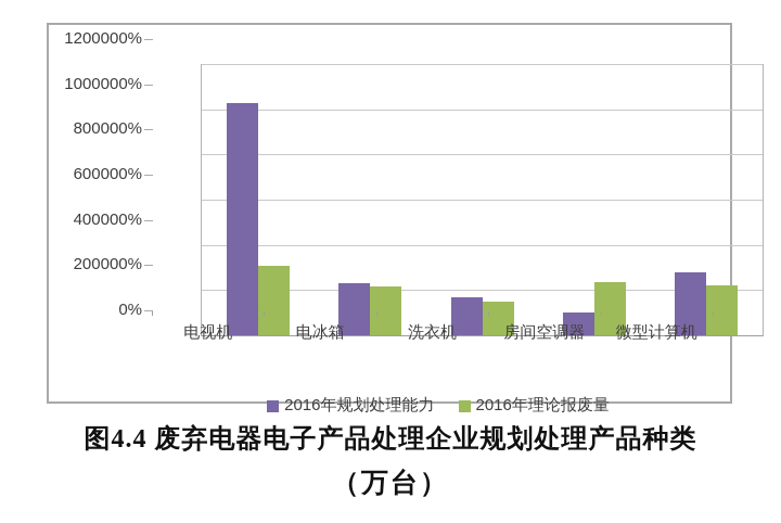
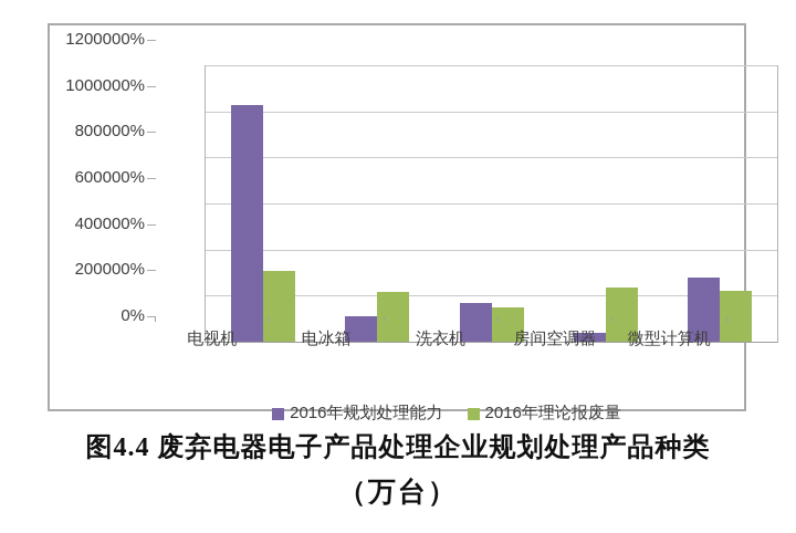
2016年规划处理能力/电冰箱: 230000% -> 110000%
2016年规划处理能力/房间空调器: 100000% -> 40000%
